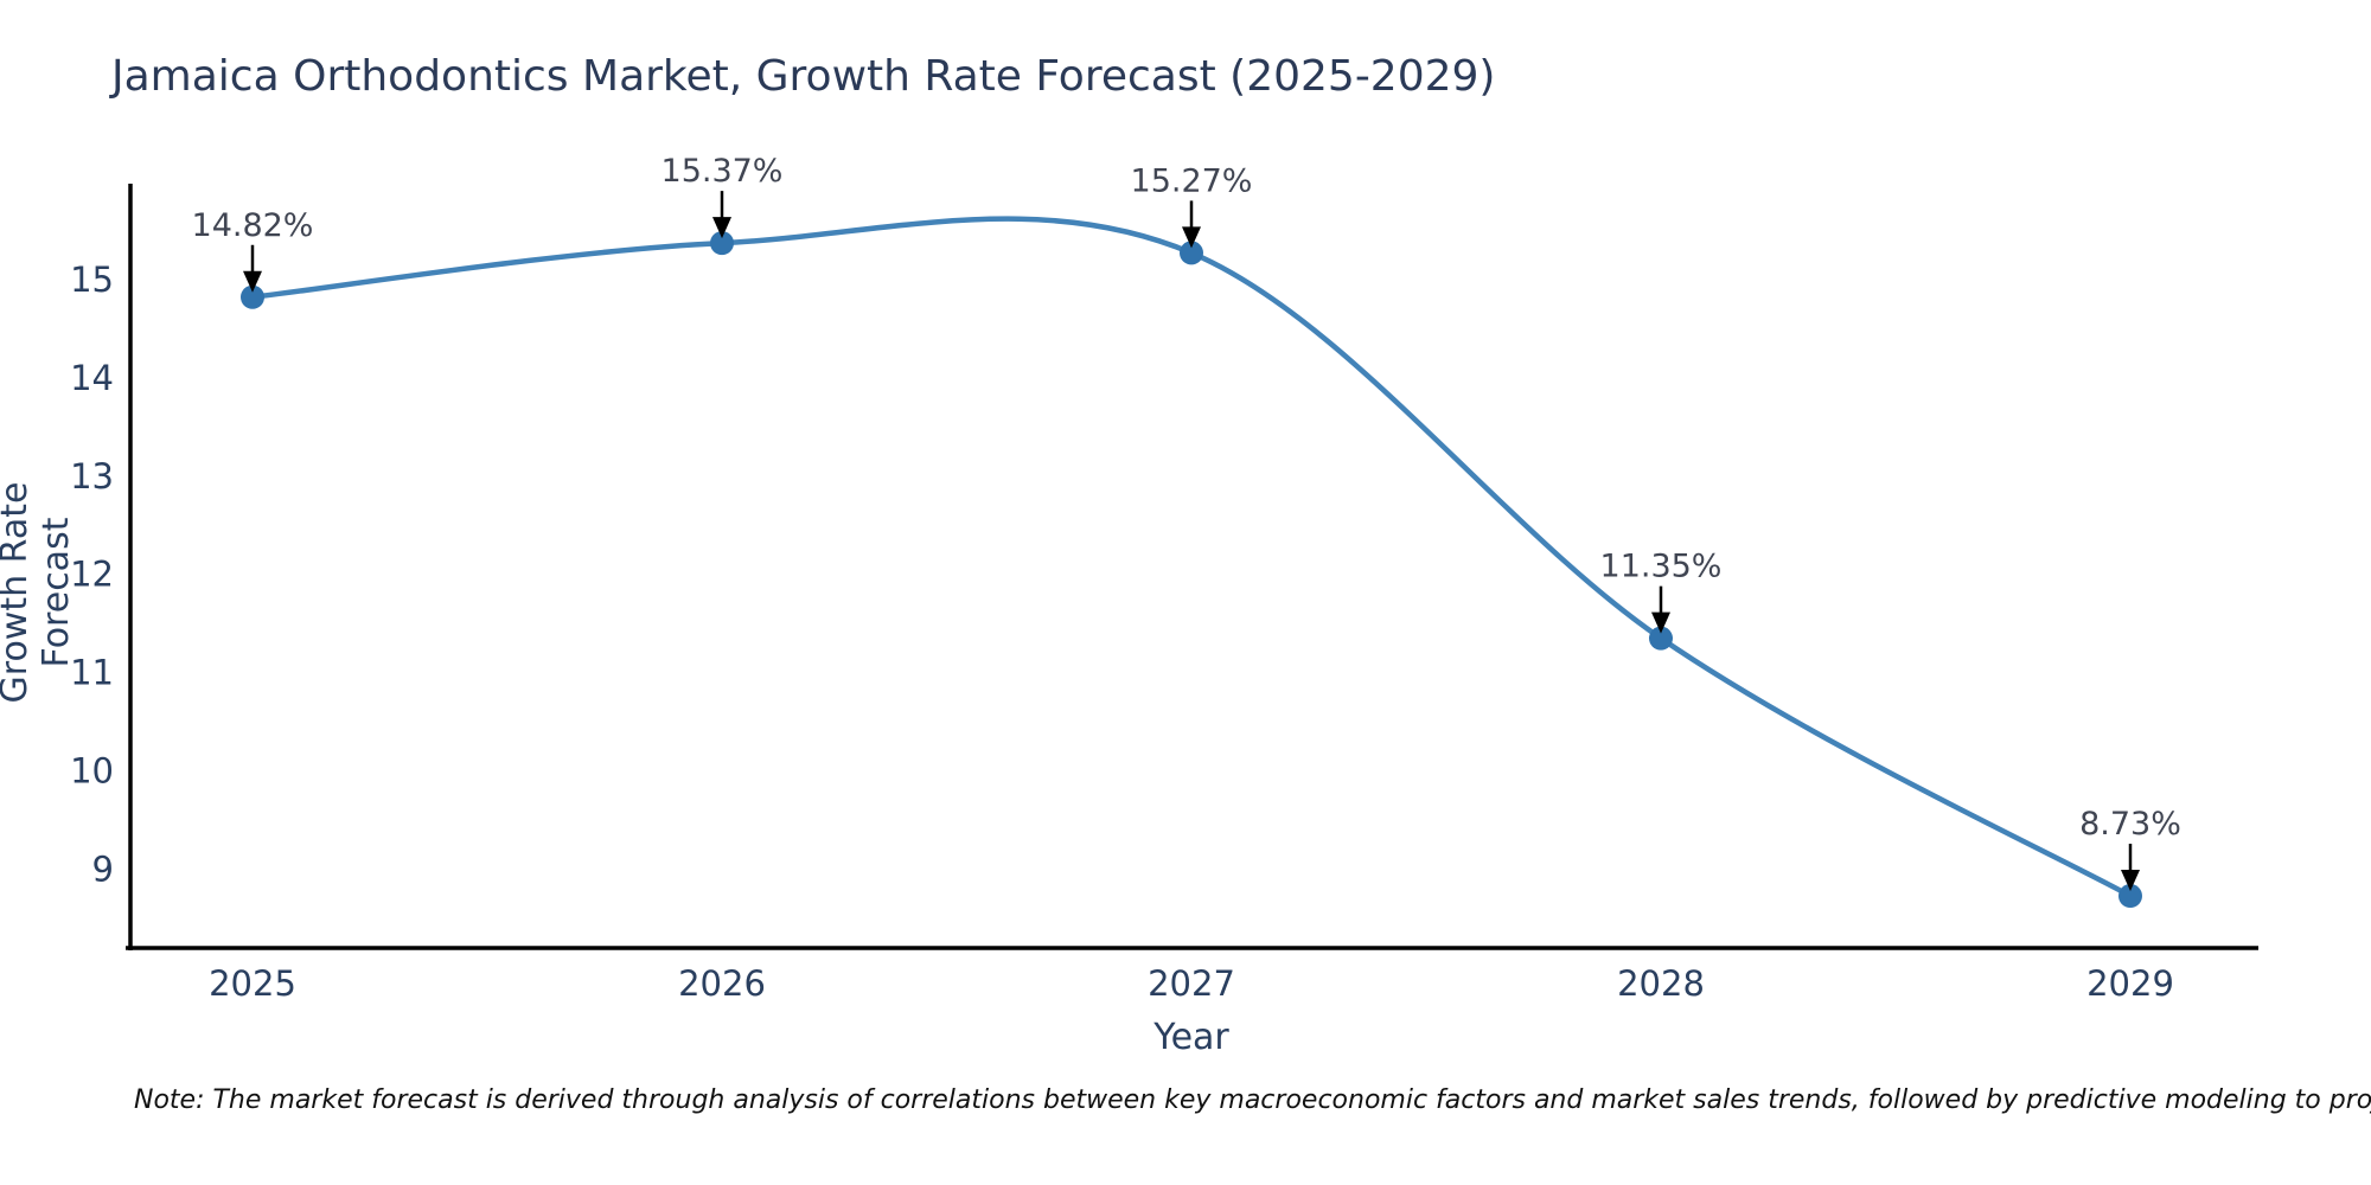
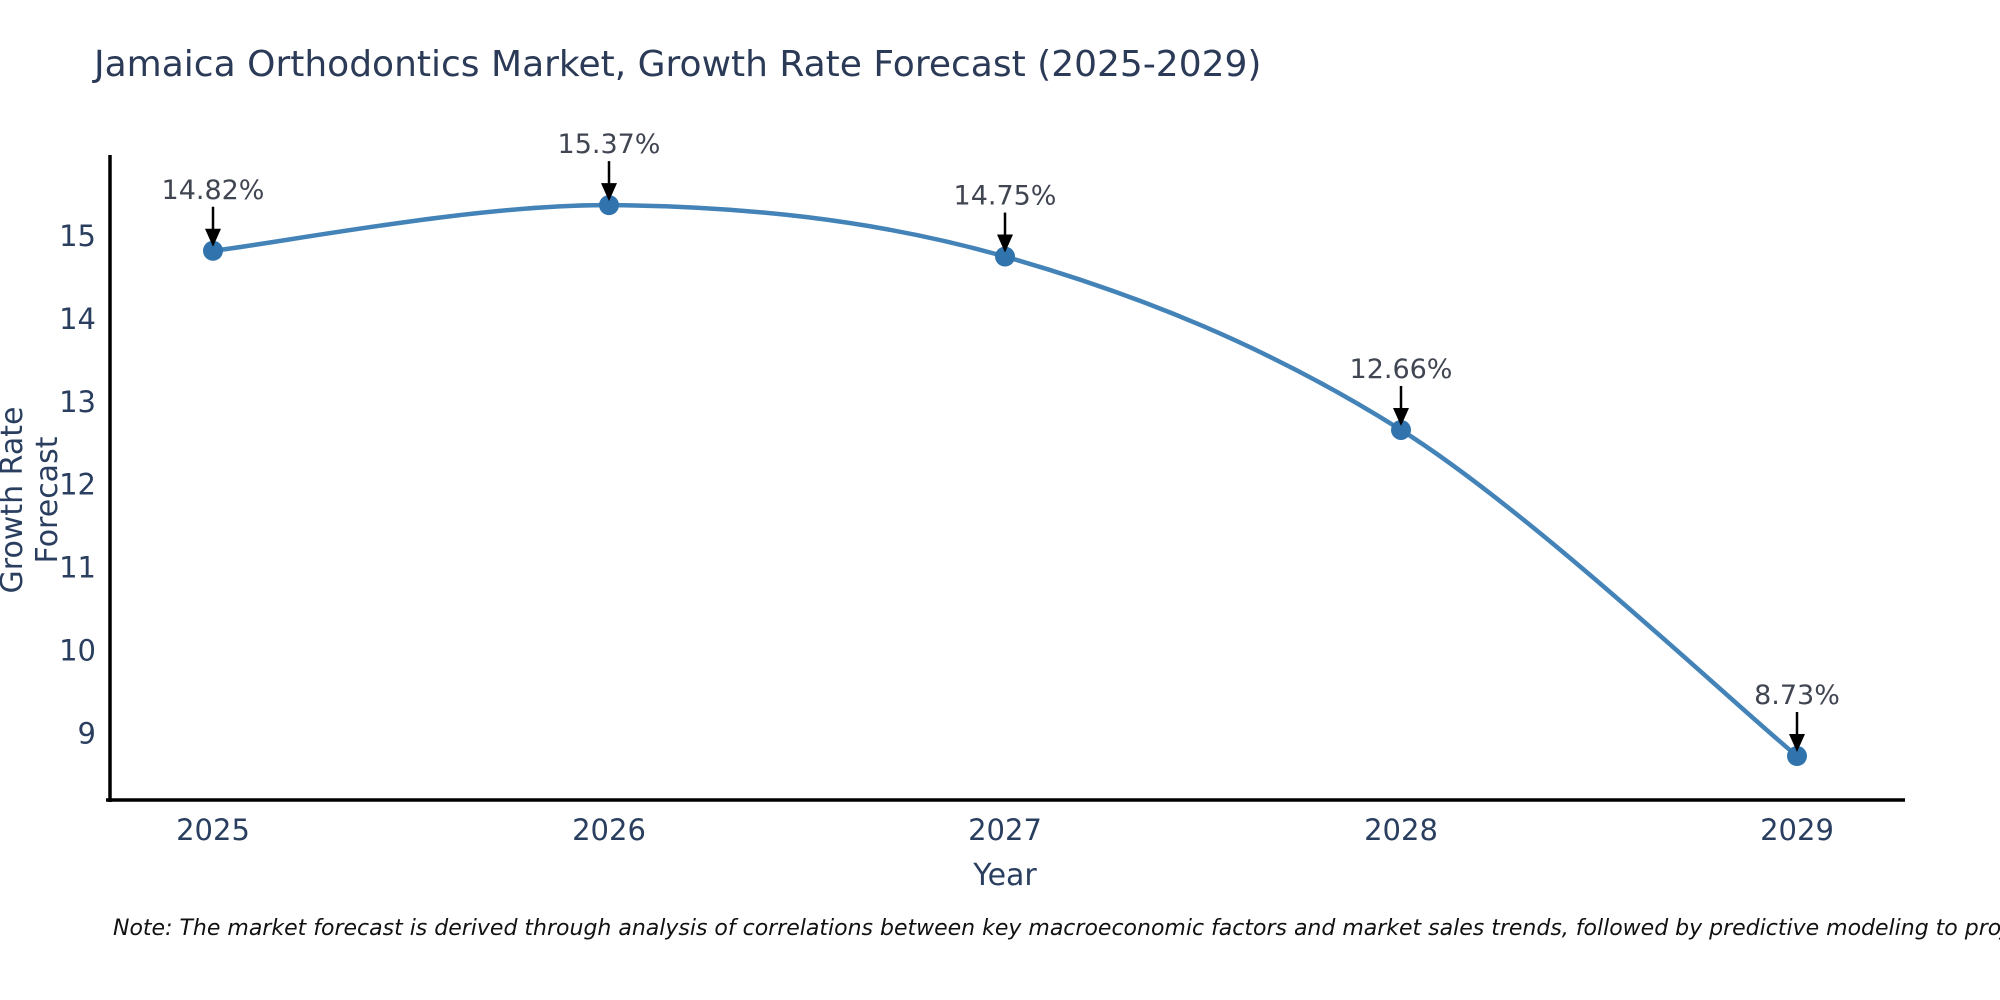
2027: 15.27% -> 14.75%
2028: 11.35% -> 12.66%
